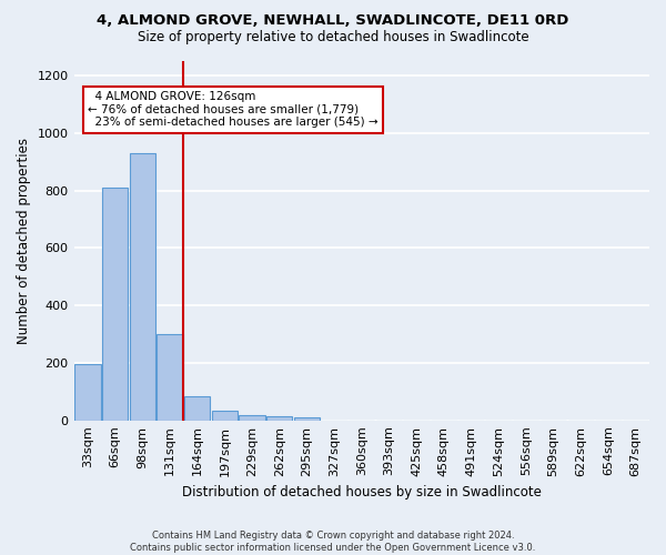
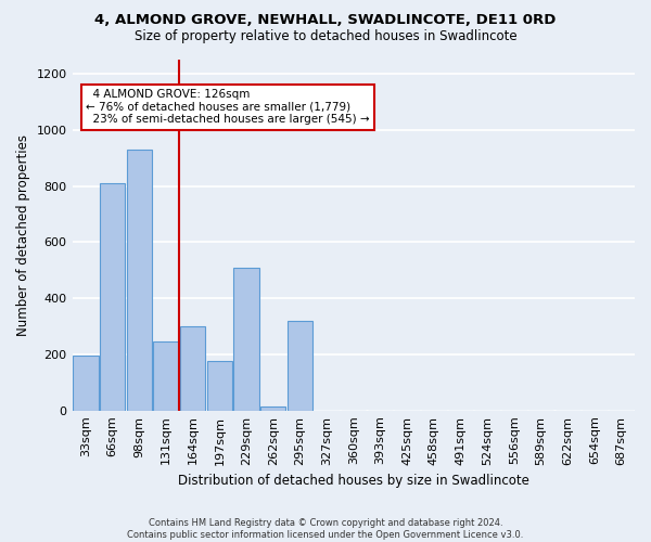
131sqm: 300 -> 245
164sqm: 82 -> 300
197sqm: 35 -> 175
229sqm: 18 -> 510
295sqm: 10 -> 320
